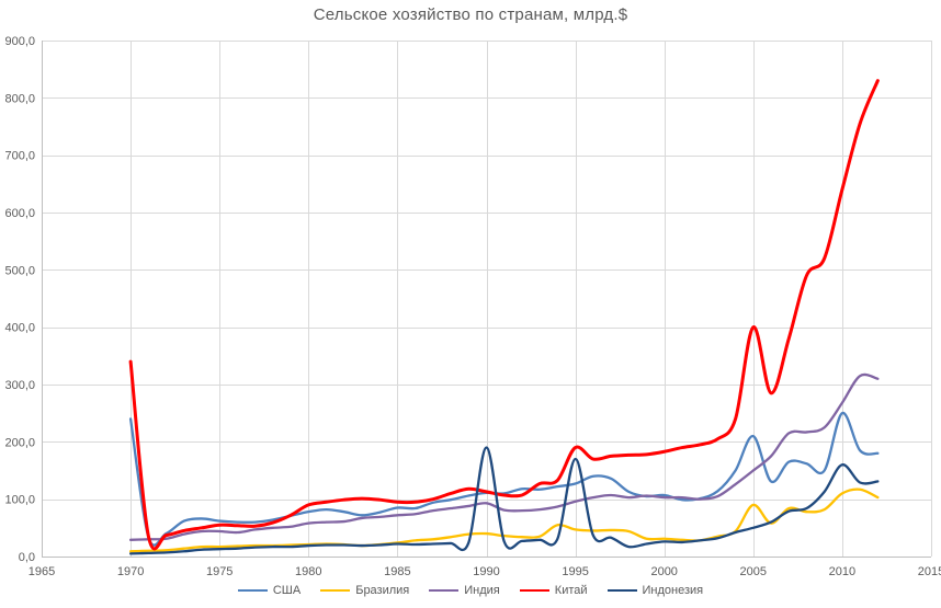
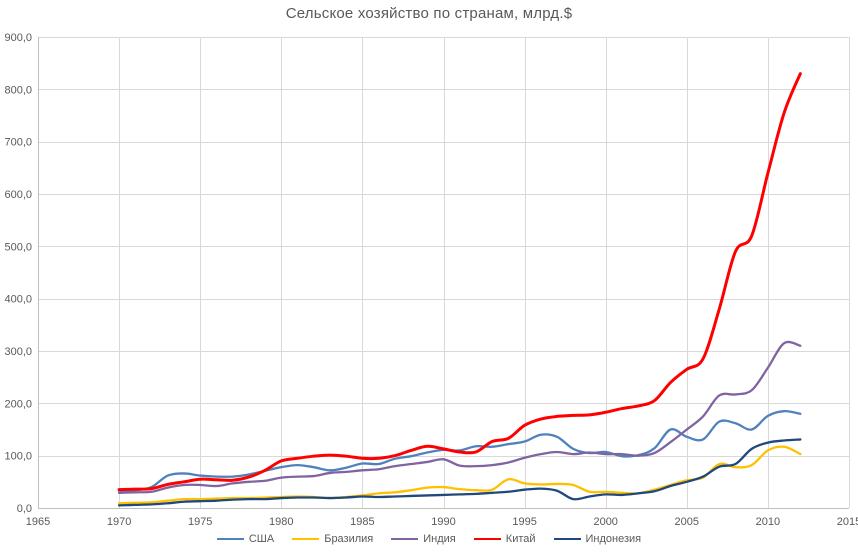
США/1970: 240 -> 30
Китай/1970: 340 -> 40
Индонезия/1990: 190 -> 20
Китай/1995: 190 -> 160
Индонезия/1995: 170 -> 40
США/2005: 210 -> 140
Бразилия/2005: 90 -> 50
Китай/2005: 400 -> 260
США/2010: 250 -> 180
Индонезия/2010: 160 -> 120
